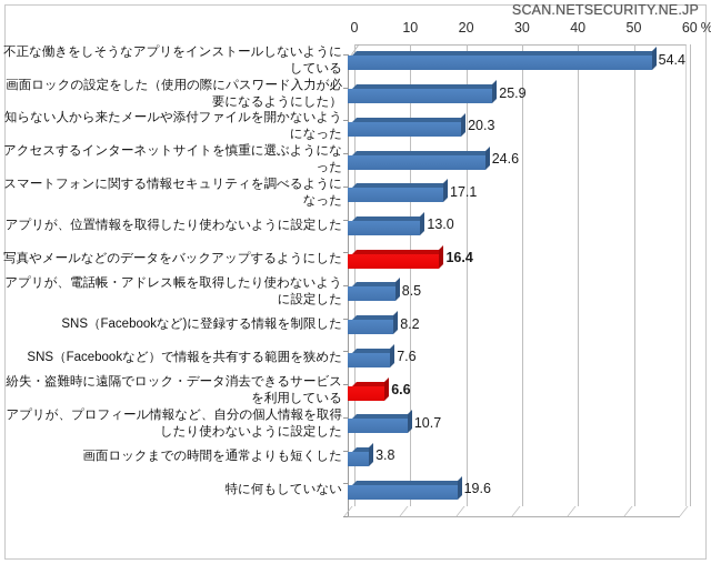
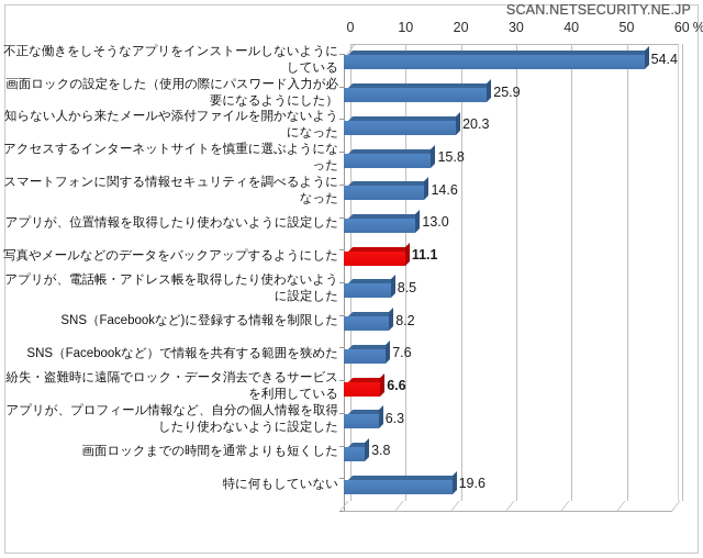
アクセスするインターネットサイトを慎重に選ぶようになった: 24.6 -> 15.8
スマートフォンに関する情報セキュリティを調べるようになった: 17.1 -> 14.6
写真やメールなどのデータをバックアップするようにした: 16.4 -> 11.1
アプリが、プロフィール情報など、自分の個人情報を取得したり使わないように設定した: 10.7 -> 6.3
